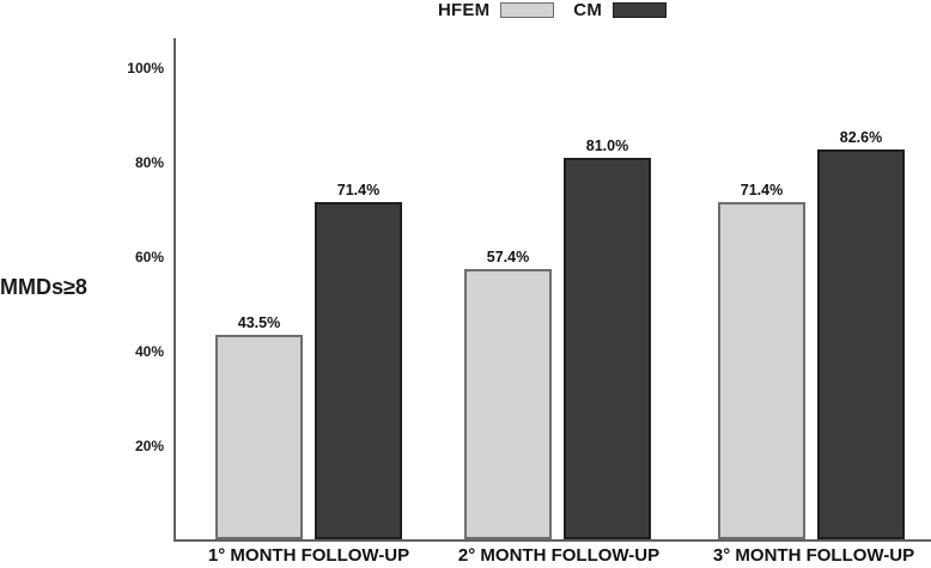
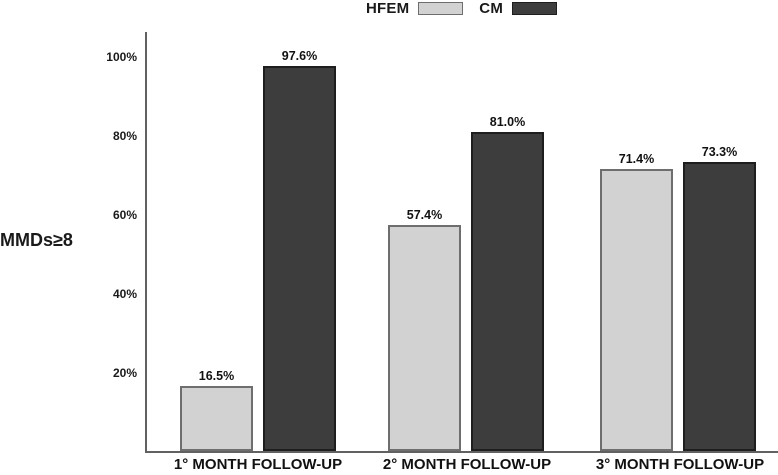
HFEM/1° MONTH FOLLOW-UP: 43.5% -> 16.5%
CM/1° MONTH FOLLOW-UP: 71.4% -> 97.6%
CM/3° MONTH FOLLOW-UP: 82.6% -> 73.3%
